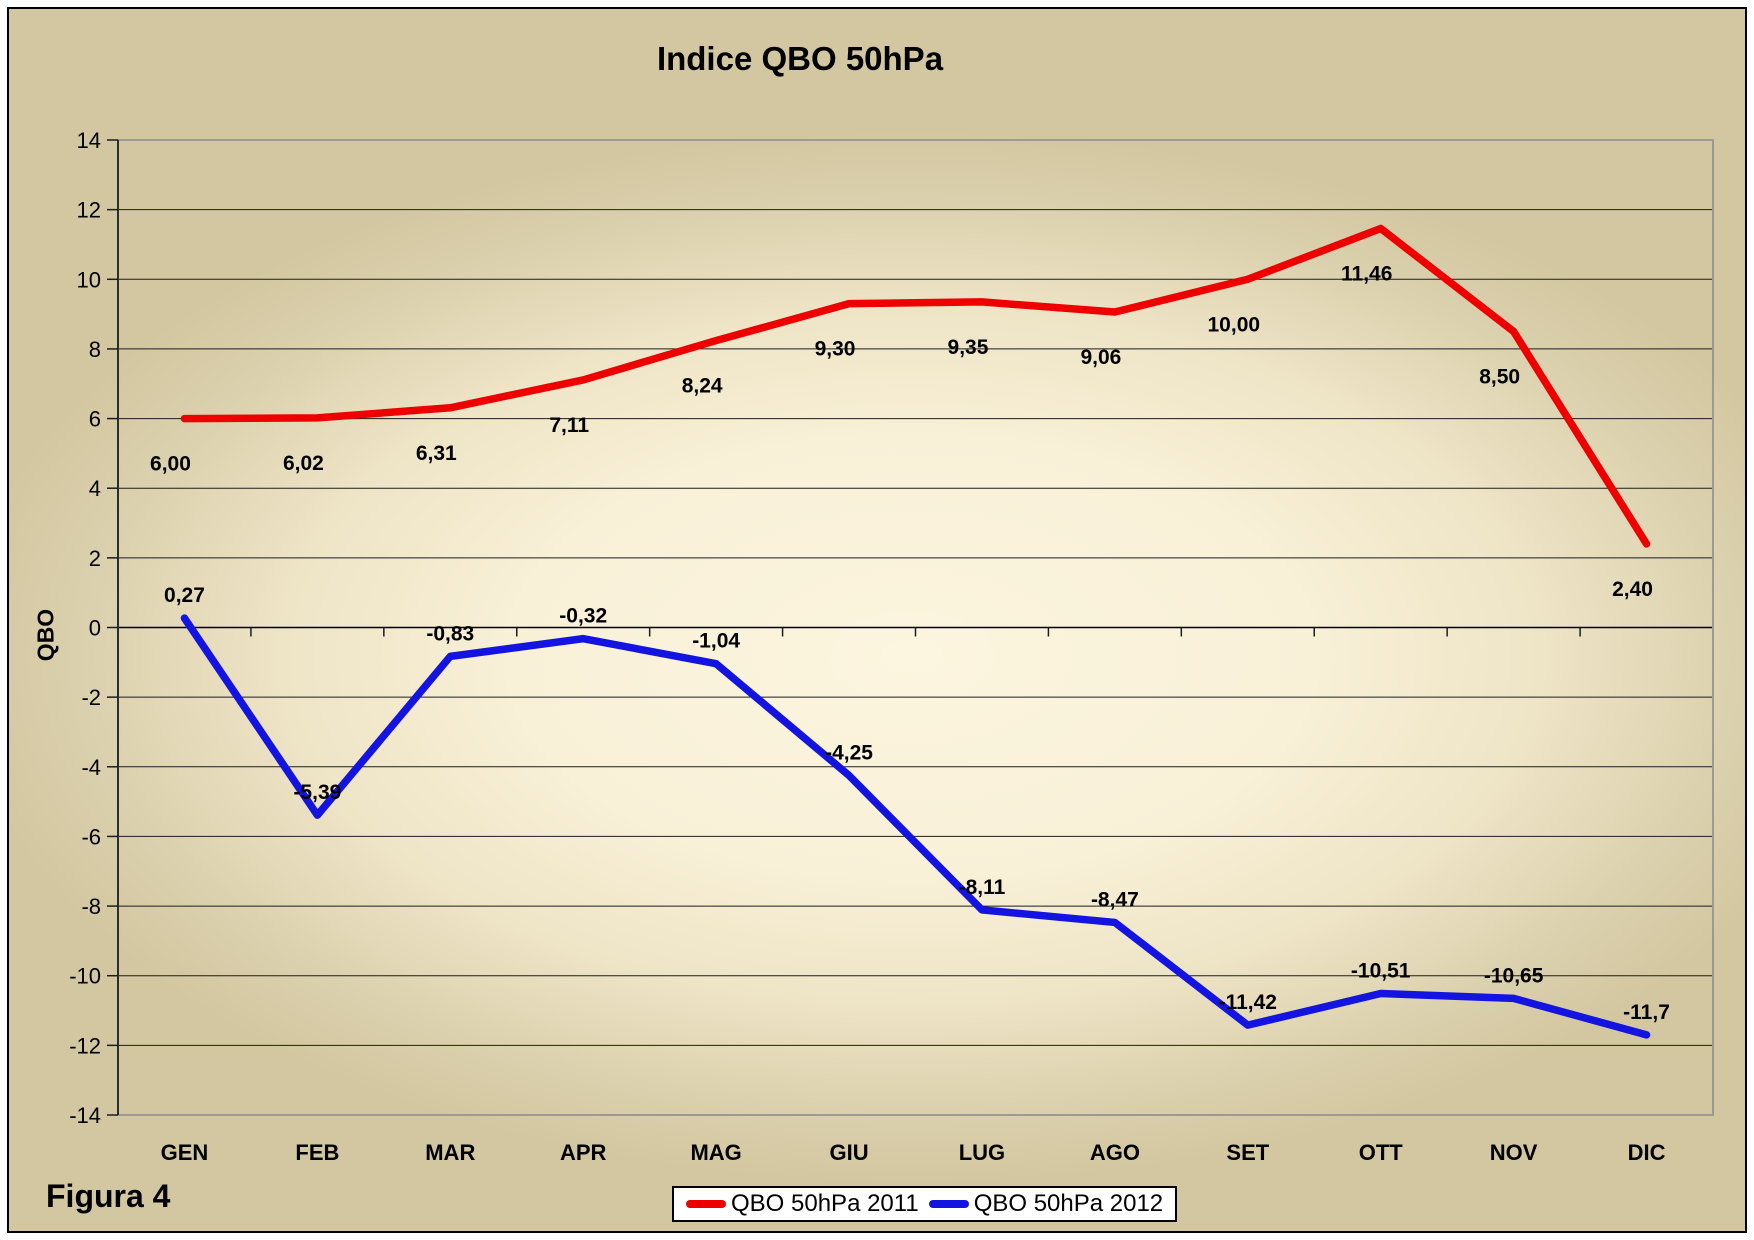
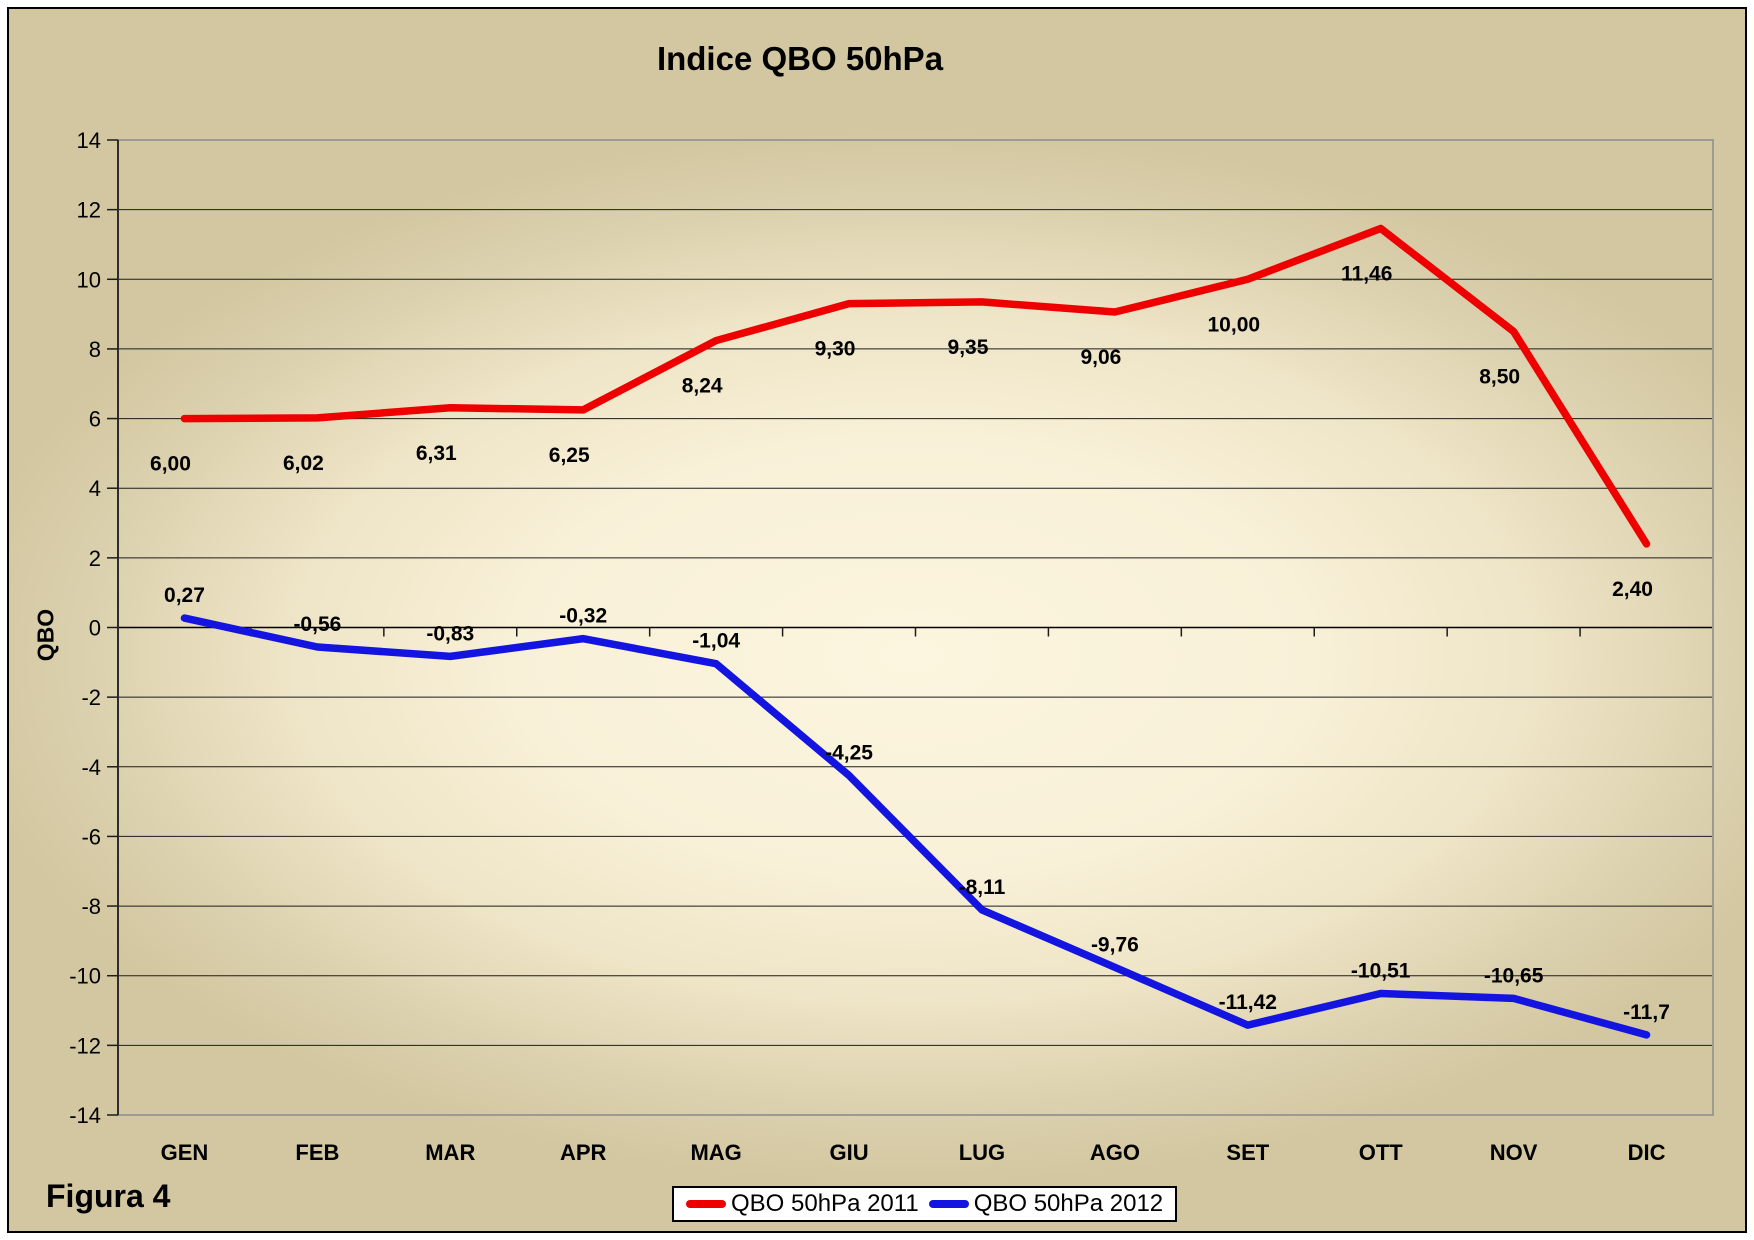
QBO 50hPa 2012/FEB: -5,39 -> -0,56
QBO 50hPa 2011/APR: 7,11 -> 6,25
QBO 50hPa 2012/AGO: -8,47 -> -9,76
